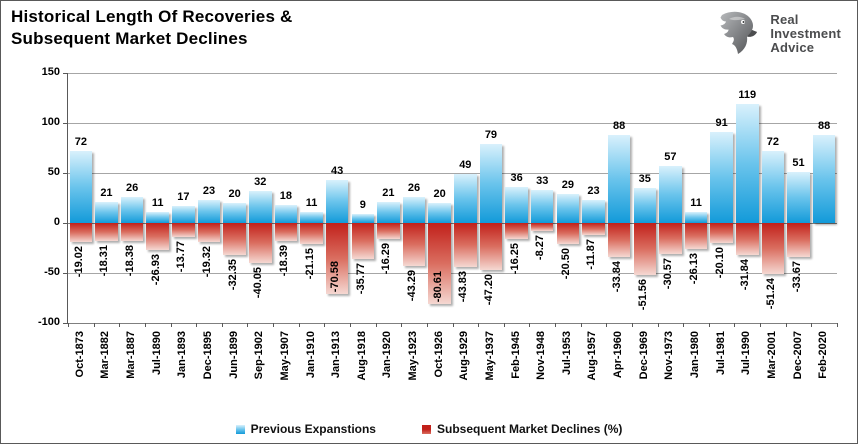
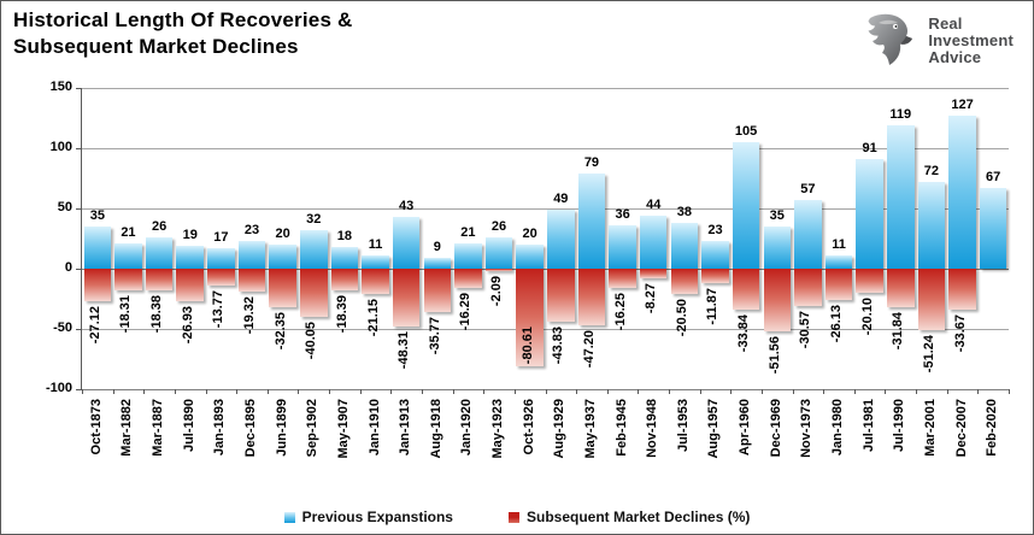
Previous Expanstions/Oct-1873: 72 -> 35
Subsequent Market Declines (%)/Oct-1873: -19.02 -> -27.12
Previous Expanstions/Jul-1890: 11 -> 19
Subsequent Market Declines (%)/Jan-1913: -70.58 -> -48.31
Subsequent Market Declines (%)/May-1923: -43.29 -> -2.09
Previous Expanstions/Nov-1948: 33 -> 44
Previous Expanstions/Jul-1953: 29 -> 38
Previous Expanstions/Apr-1960: 88 -> 105
Previous Expanstions/Dec-2007: 51 -> 127
Previous Expanstions/Feb-2020: 88 -> 67
